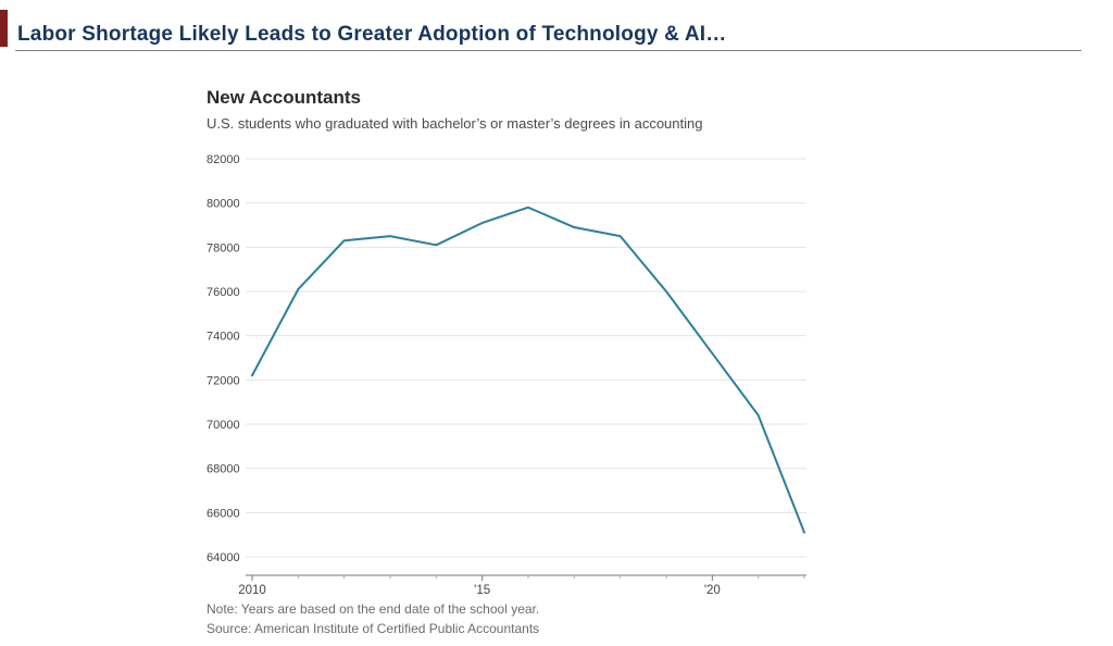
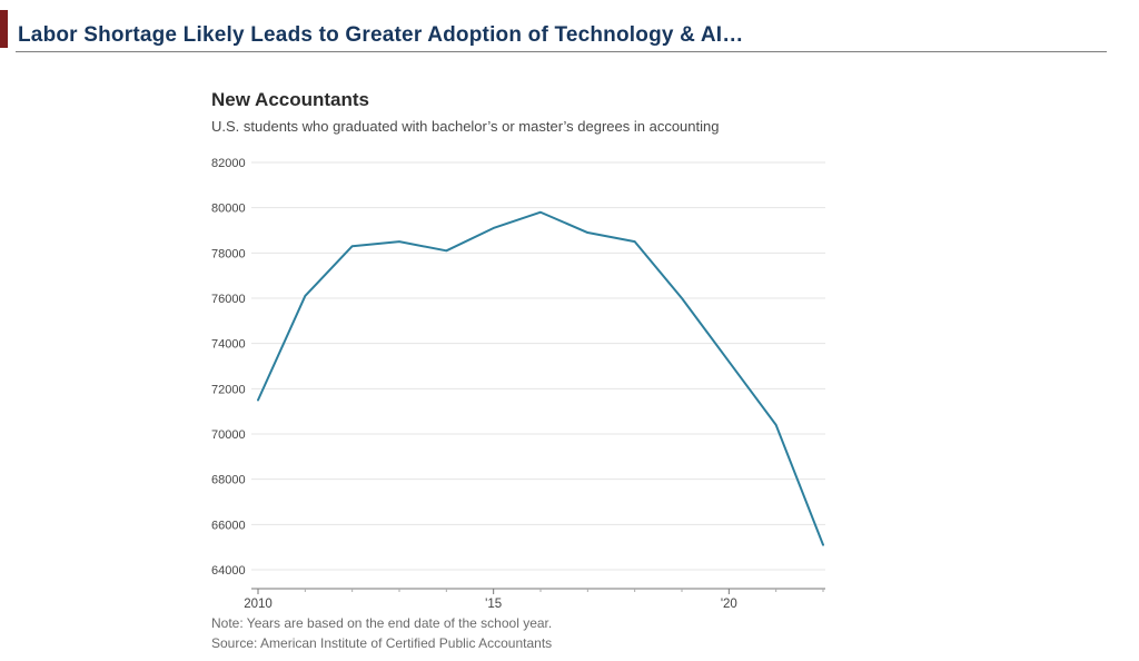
2010: 72200 -> 71500
